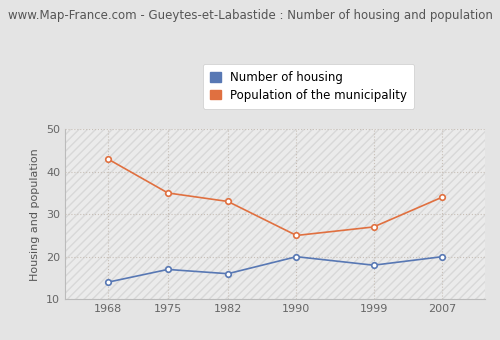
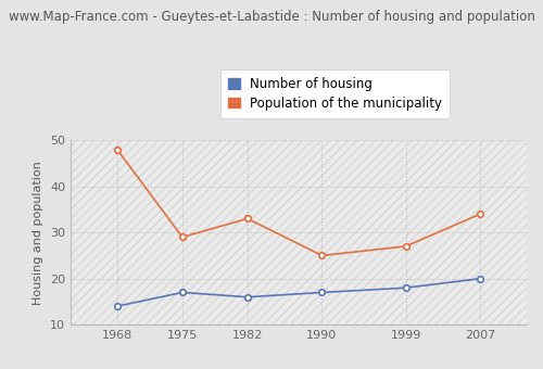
Population of the municipality/1968: 43 -> 48
Population of the municipality/1975: 35 -> 29
Number of housing/1990: 20 -> 17
